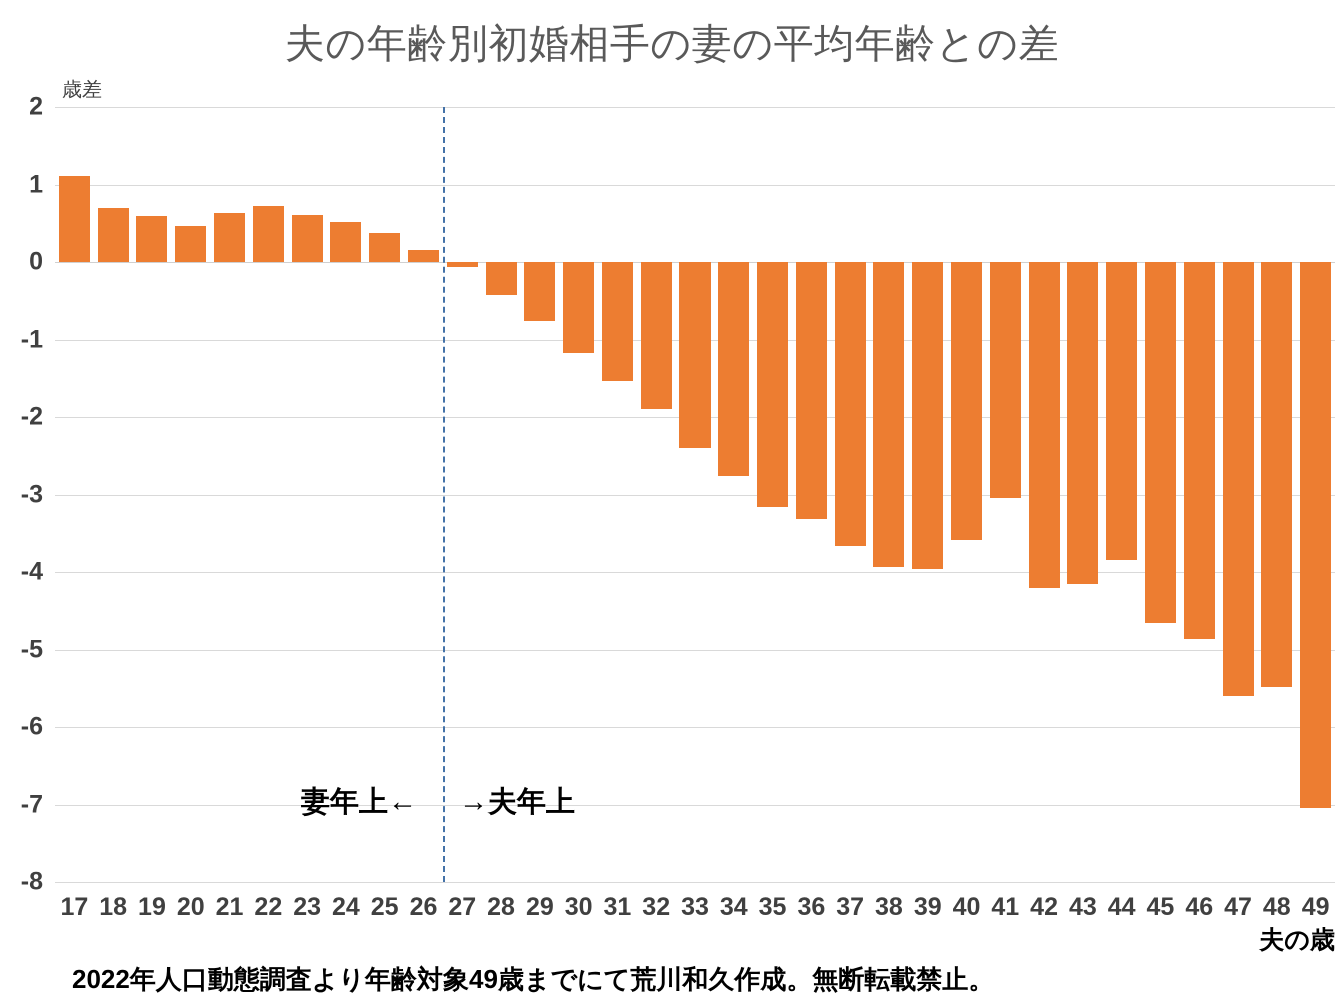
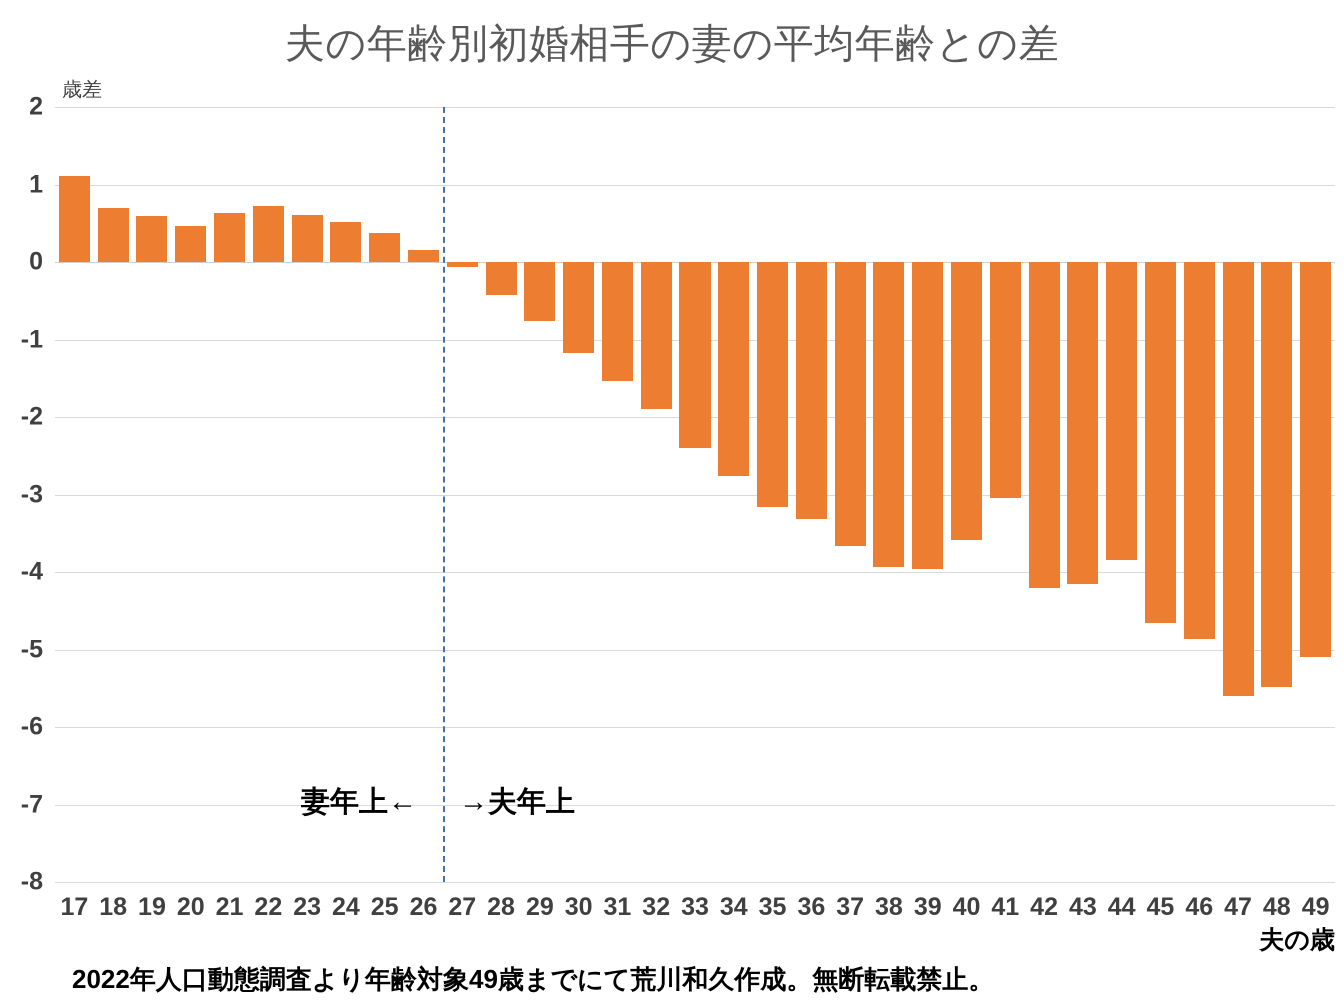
49: -7.0 -> -5.1
